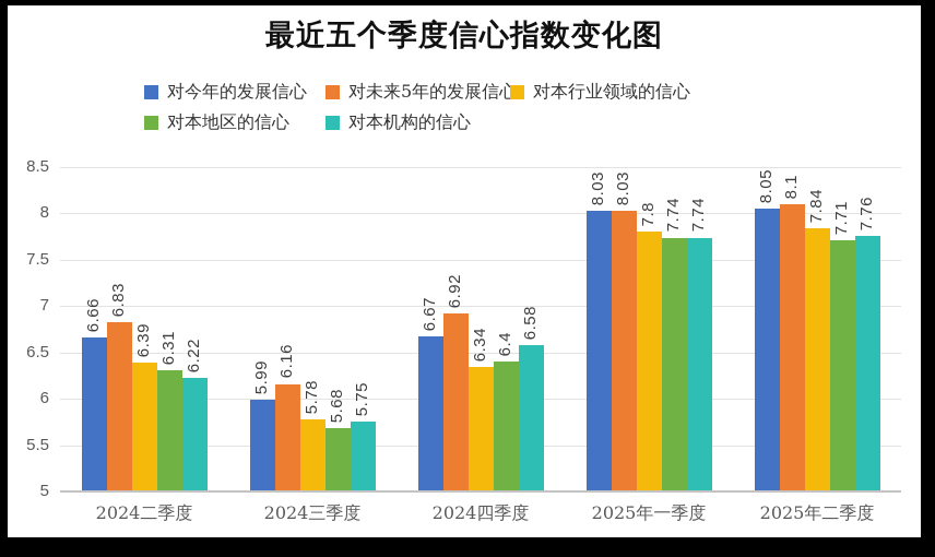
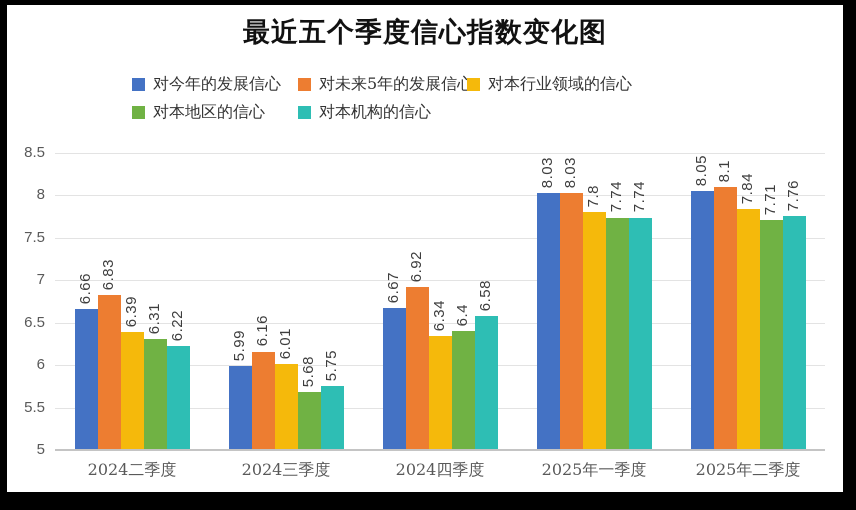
对本行业领域的信心/2024三季度: 5.78 -> 6.01
